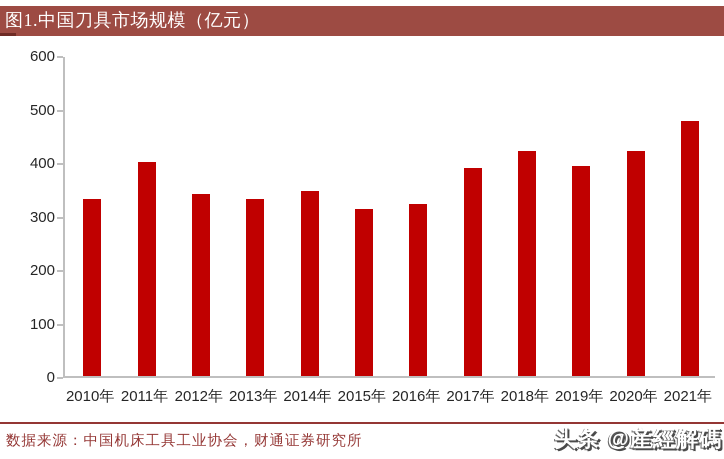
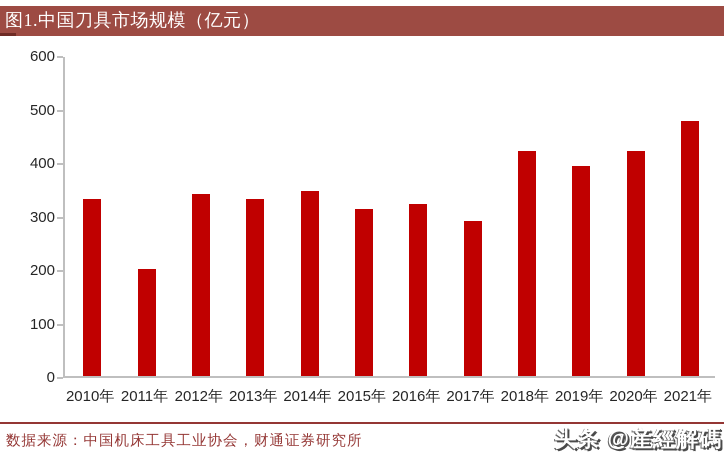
2011年: 400 -> 200
2017年: 390 -> 290
